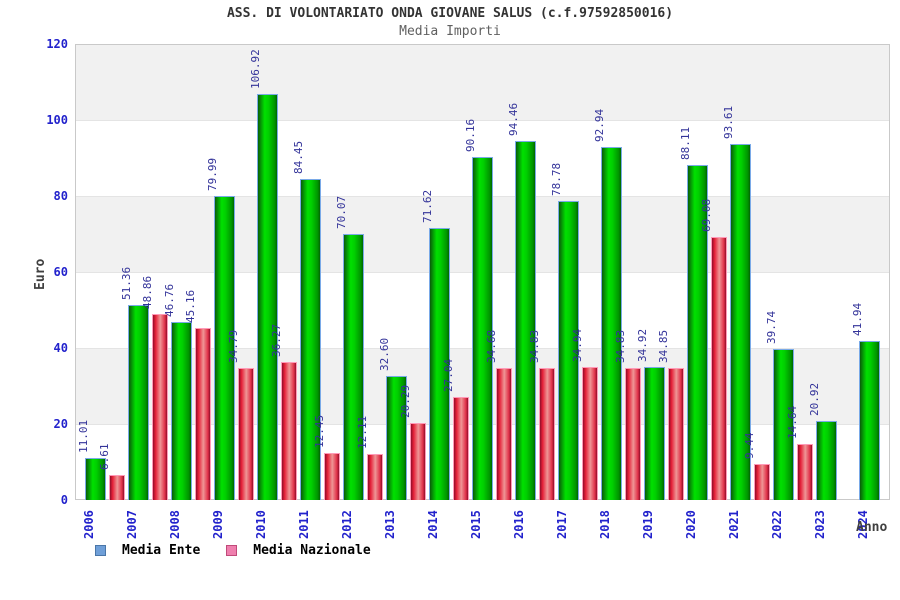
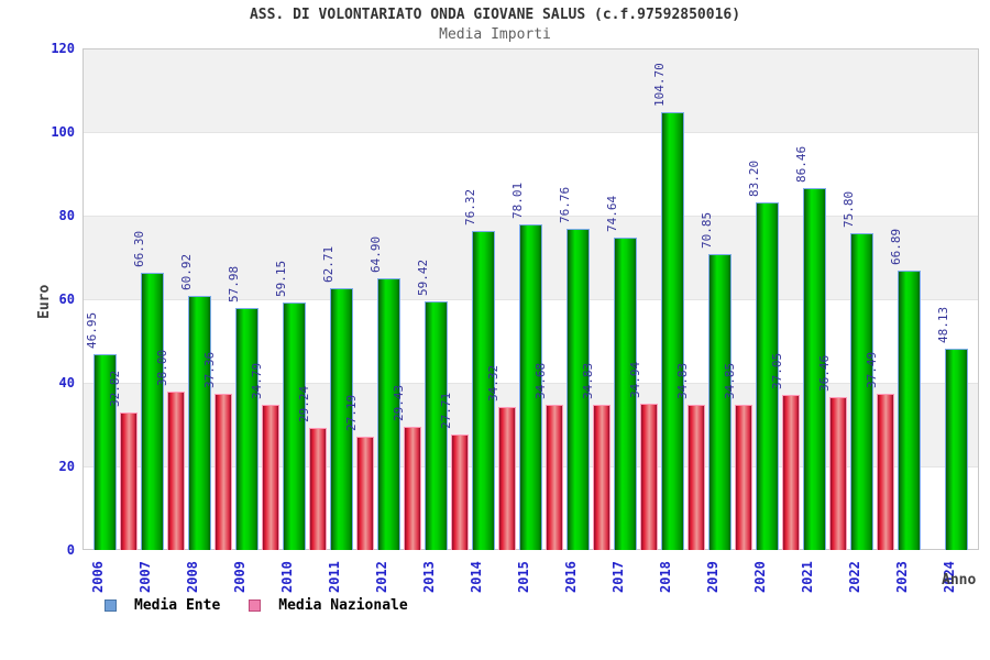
Media Ente/2006: 11.01 -> 46.95
Media Nazionale/2006: 6.61 -> 32.82
Media Ente/2007: 51.36 -> 66.30
Media Nazionale/2007: 48.86 -> 38.00
Media Ente/2008: 46.76 -> 60.92
Media Nazionale/2008: 45.16 -> 37.36
Media Ente/2009: 79.99 -> 57.98
Media Ente/2010: 106.92 -> 59.15
Media Nazionale/2010: 36.27 -> 29.24
Media Ente/2011: 84.45 -> 62.71
Media Nazionale/2011: 12.45 -> 27.19
Media Ente/2012: 70.07 -> 64.90
Media Nazionale/2012: 12.11 -> 29.43
Media Ente/2013: 32.60 -> 59.42
Media Nazionale/2013: 20.29 -> 27.71
Media Ente/2014: 71.62 -> 76.32
Media Nazionale/2014: 27.04 -> 34.32
Media Ente/2015: 90.16 -> 78.01
Media Ente/2016: 94.46 -> 76.76
Media Ente/2017: 78.78 -> 74.64
Media Ente/2018: 92.94 -> 104.70
Media Ente/2019: 34.92 -> 70.85
Media Ente/2020: 88.11 -> 83.20
Media Nazionale/2020: 69.08 -> 37.05
Media Ente/2021: 93.61 -> 86.46
Media Nazionale/2021: 9.44 -> 36.46
Media Ente/2022: 39.74 -> 75.80
Media Nazionale/2022: 14.64 -> 37.49
Media Ente/2023: 20.92 -> 66.89
Media Ente/2024: 41.94 -> 48.13
